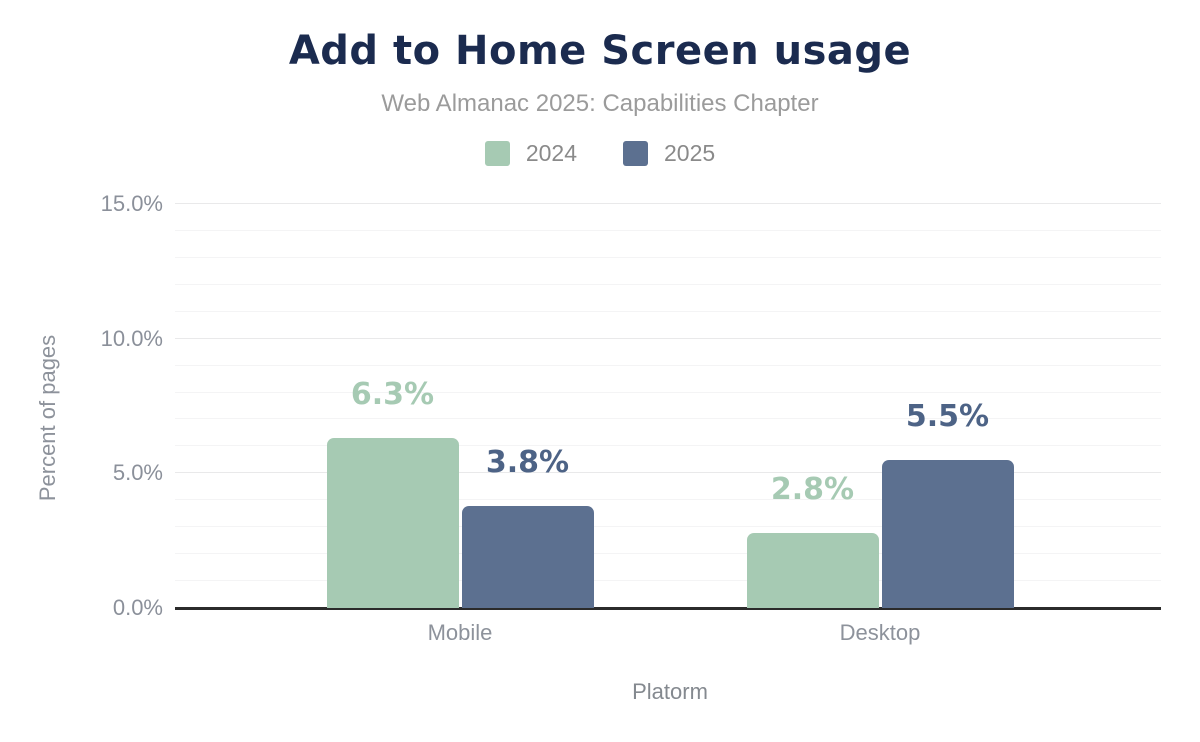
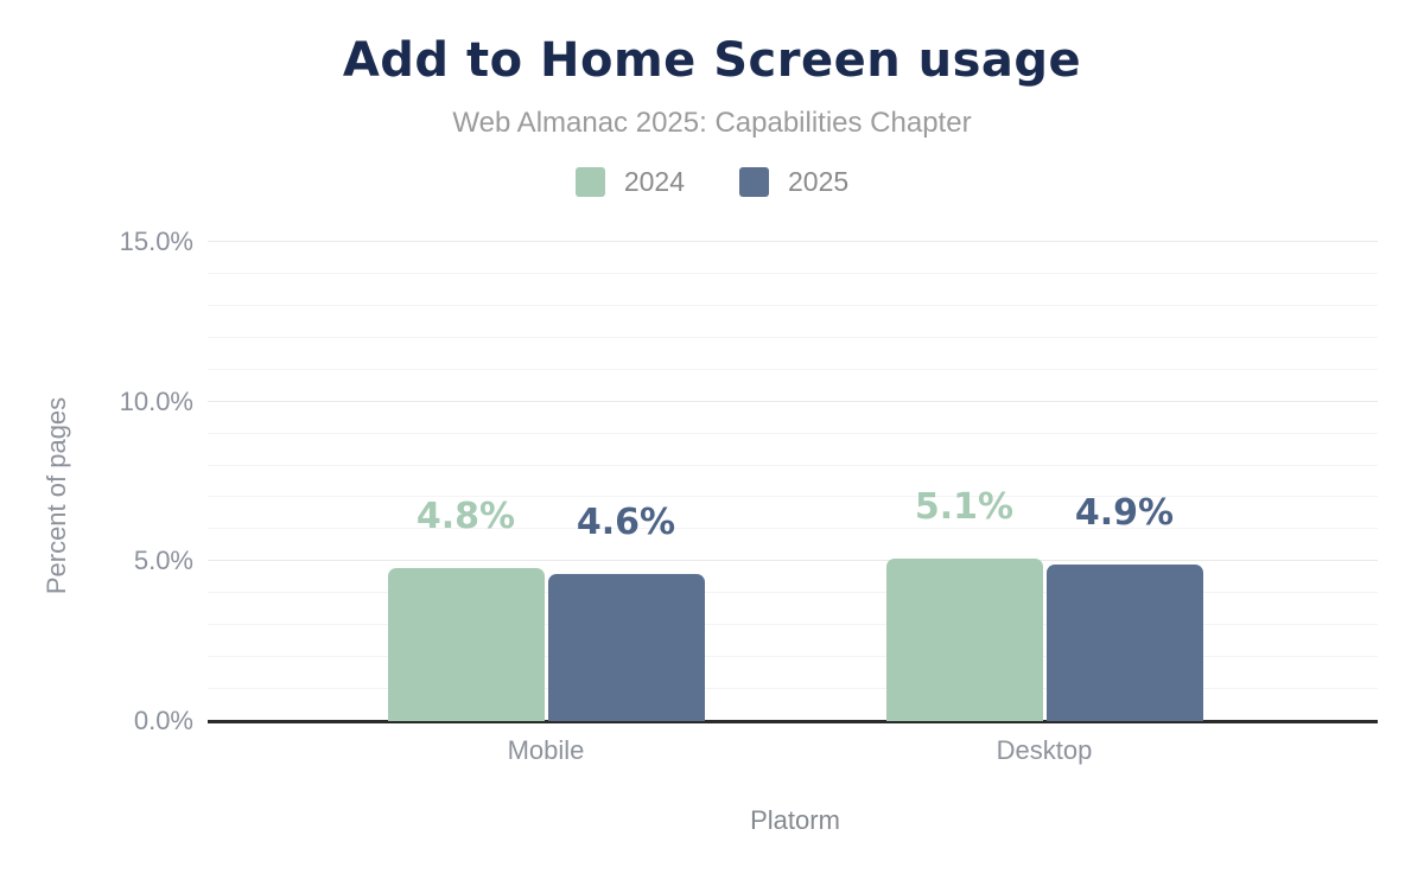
2024/Mobile: 6.3% -> 4.8%
2025/Mobile: 3.8% -> 4.6%
2024/Desktop: 2.8% -> 5.1%
2025/Desktop: 5.5% -> 4.9%
